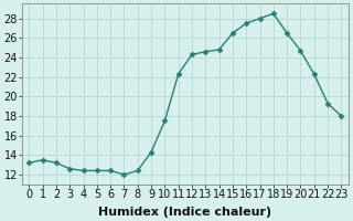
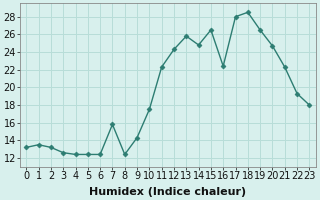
7: 12.0 -> 15.8
13: 24.6 -> 25.8
16: 27.5 -> 22.4
